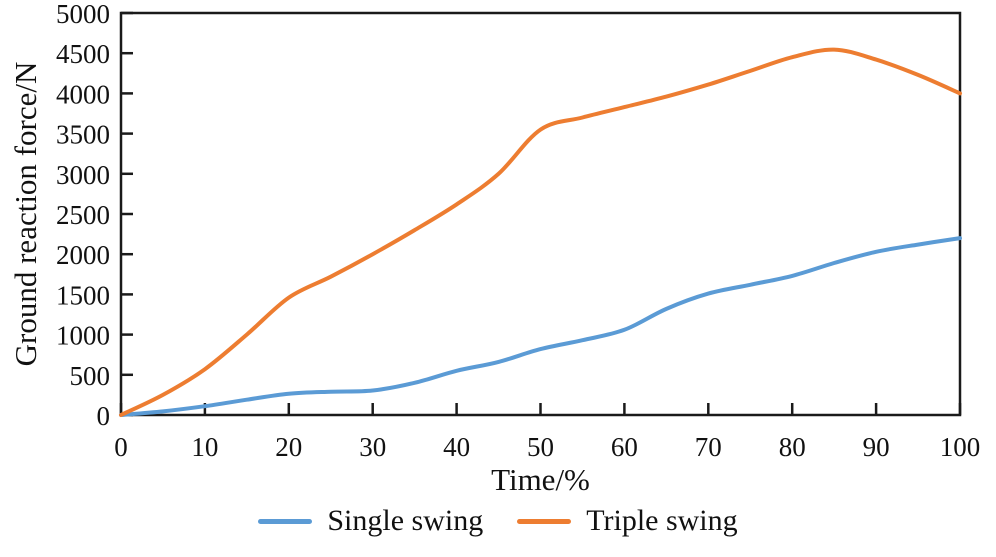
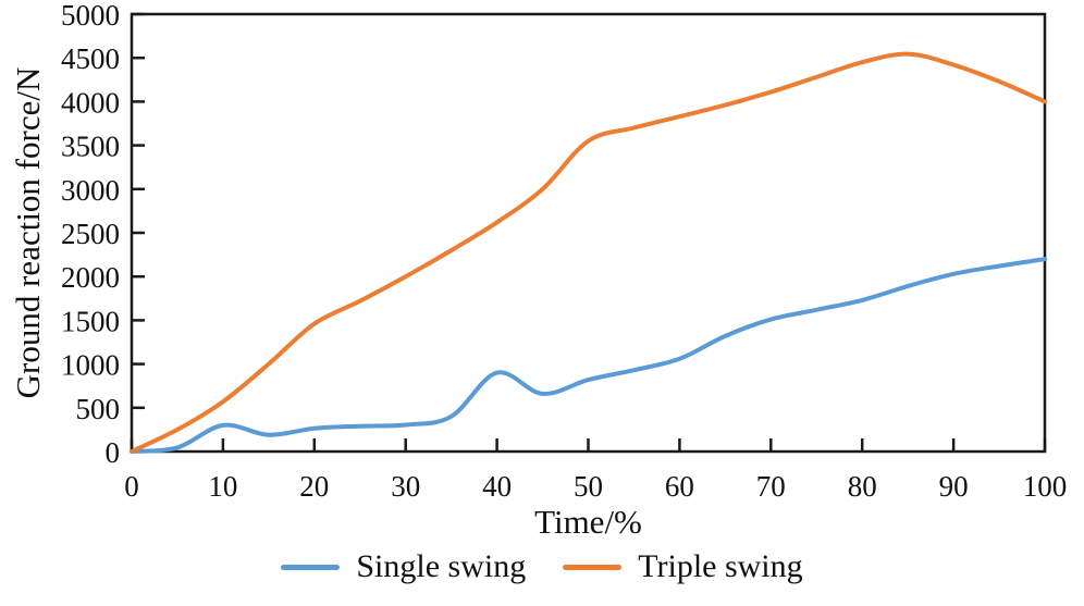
Single swing/10: 100 -> 300
Single swing/40: 600 -> 900
